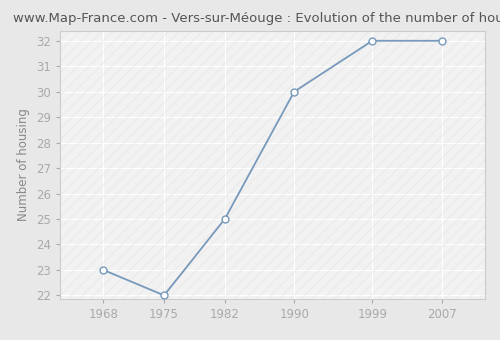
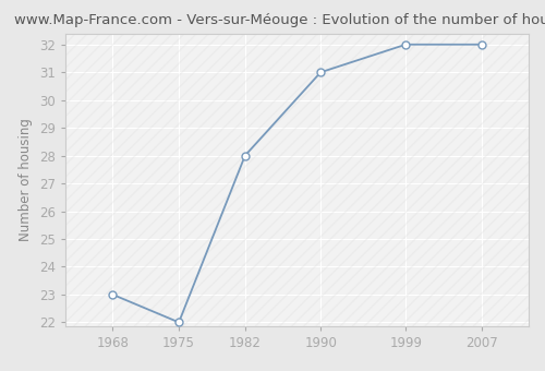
1982: 25 -> 28
1990: 30 -> 31
